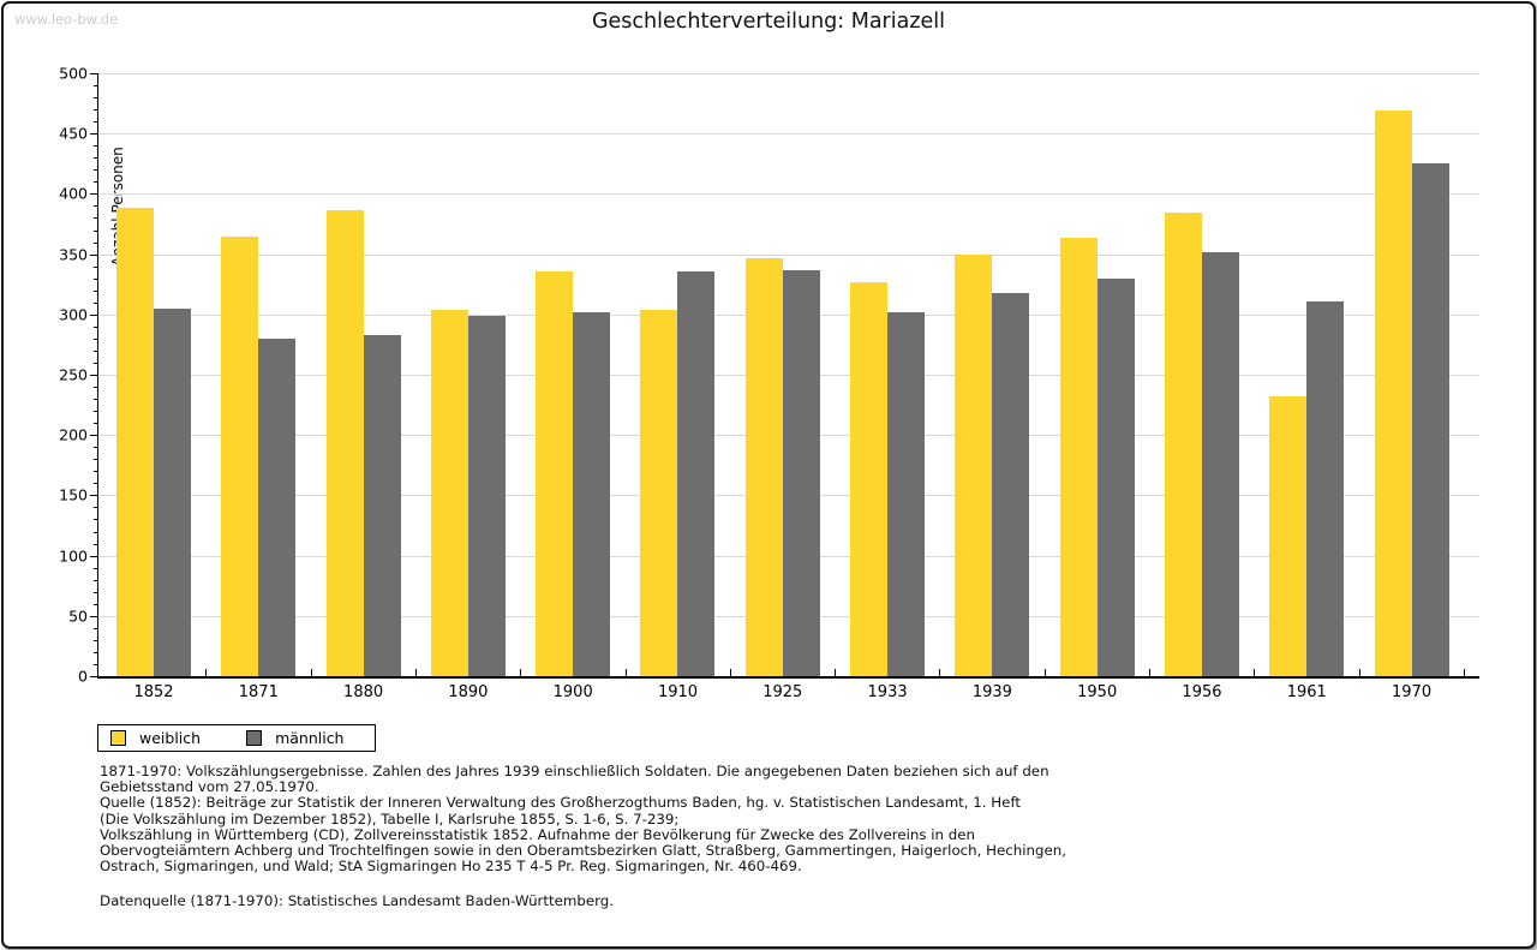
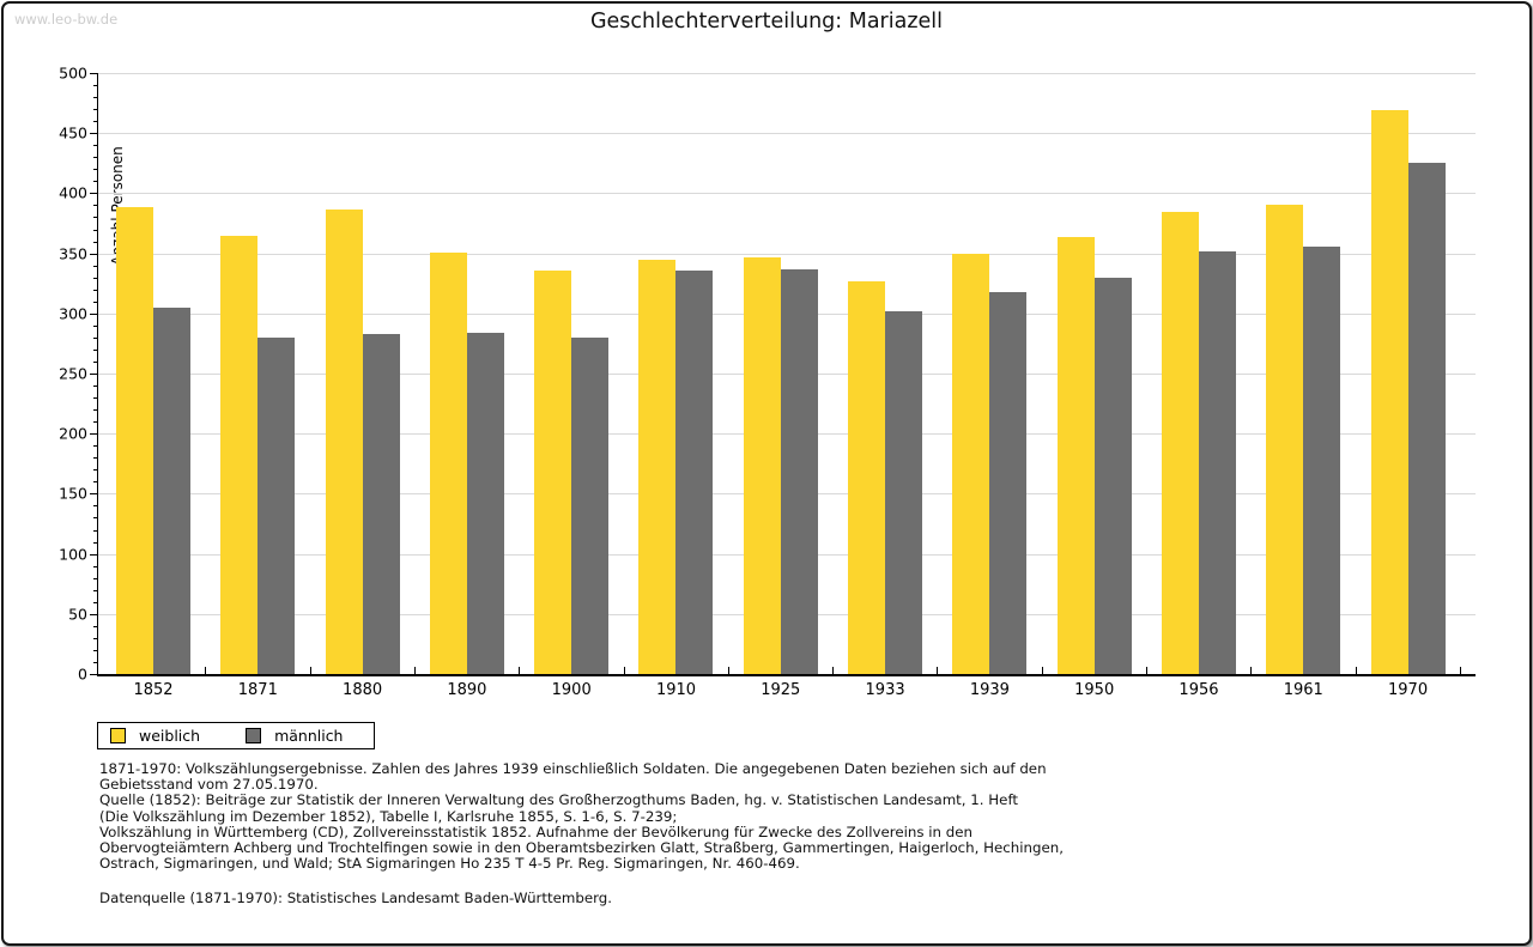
weiblich/1890: 304 -> 351
männlich/1890: 299 -> 284
männlich/1900: 302 -> 280
weiblich/1910: 304 -> 345
weiblich/1961: 232 -> 390
männlich/1961: 311 -> 356
